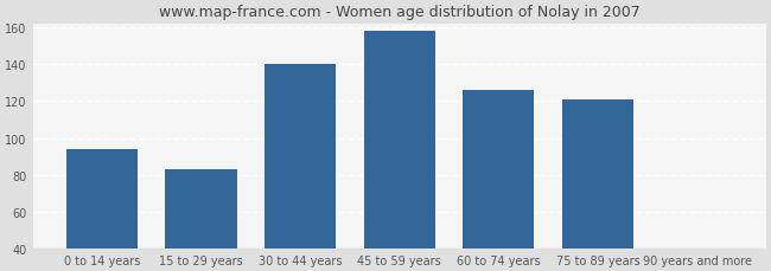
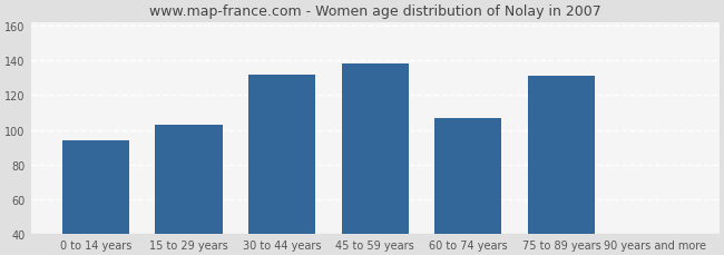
15 to 29 years: 83 -> 103
30 to 44 years: 140 -> 132
45 to 59 years: 158 -> 138
60 to 74 years: 126 -> 107
75 to 89 years: 121 -> 131
